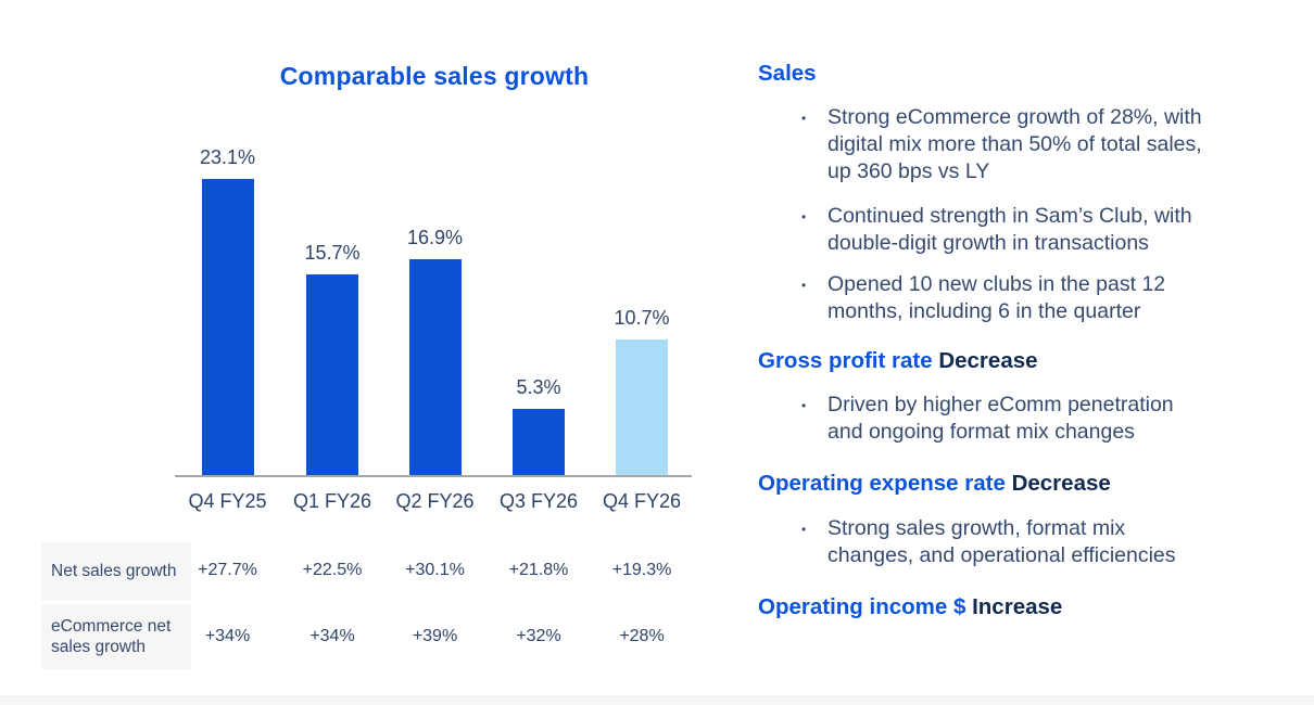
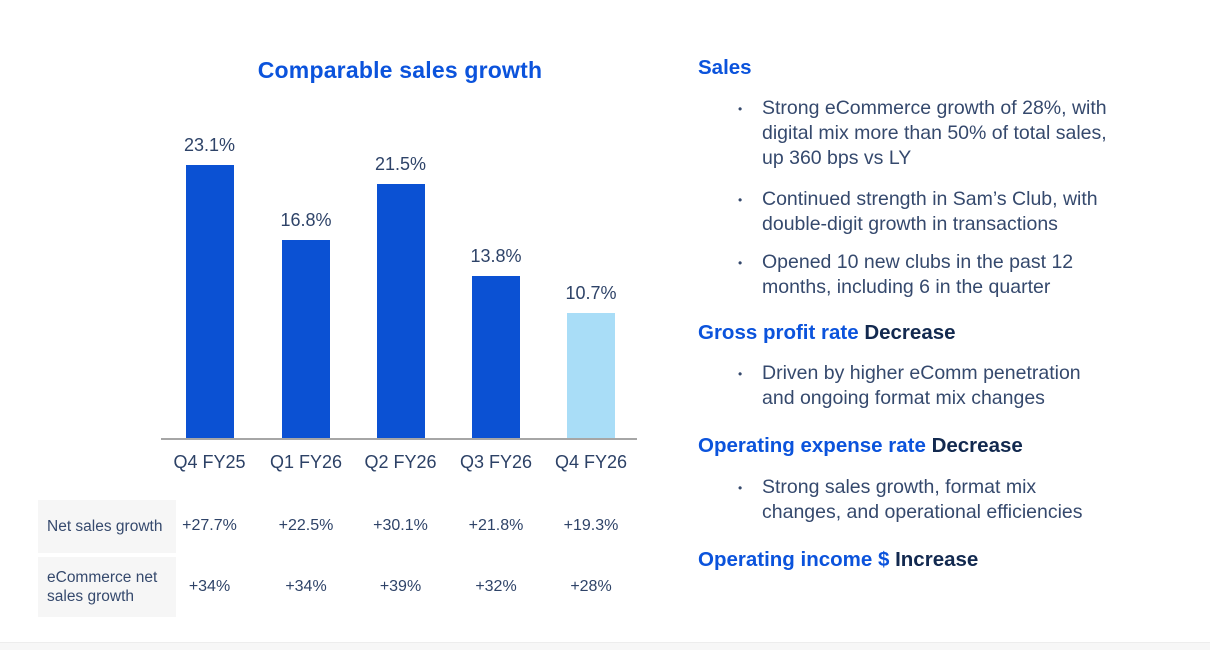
Q1 FY26: 15.7% -> 16.8%
Q2 FY26: 16.9% -> 21.5%
Q3 FY26: 5.3% -> 13.8%
